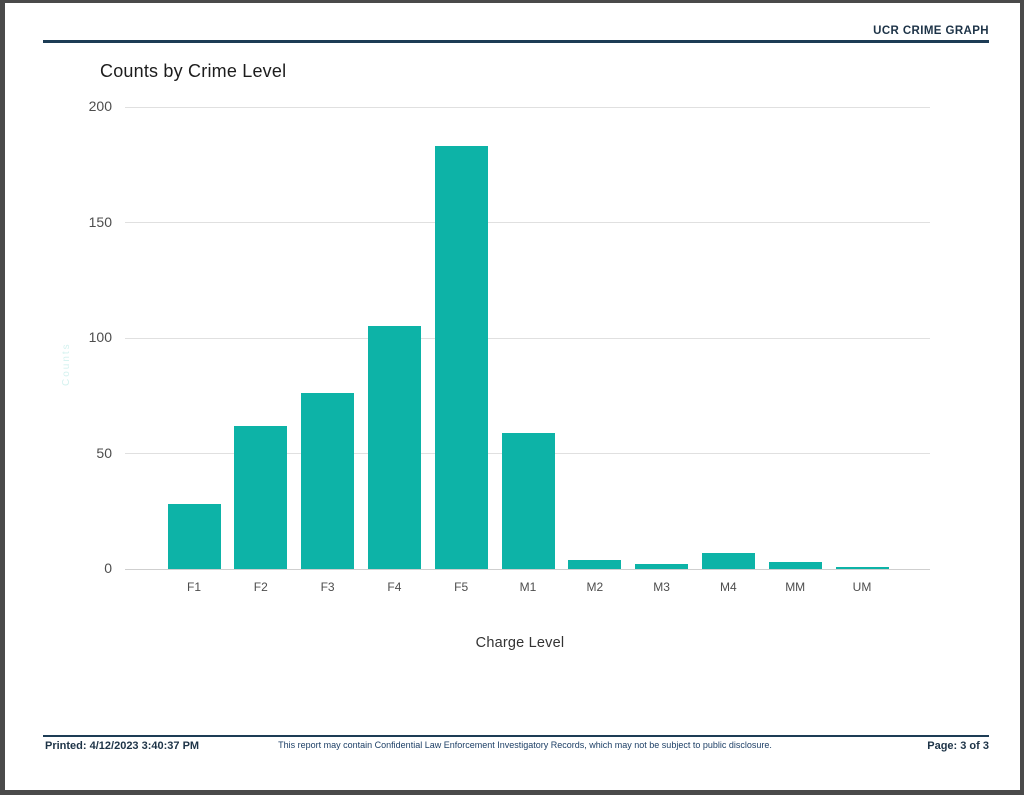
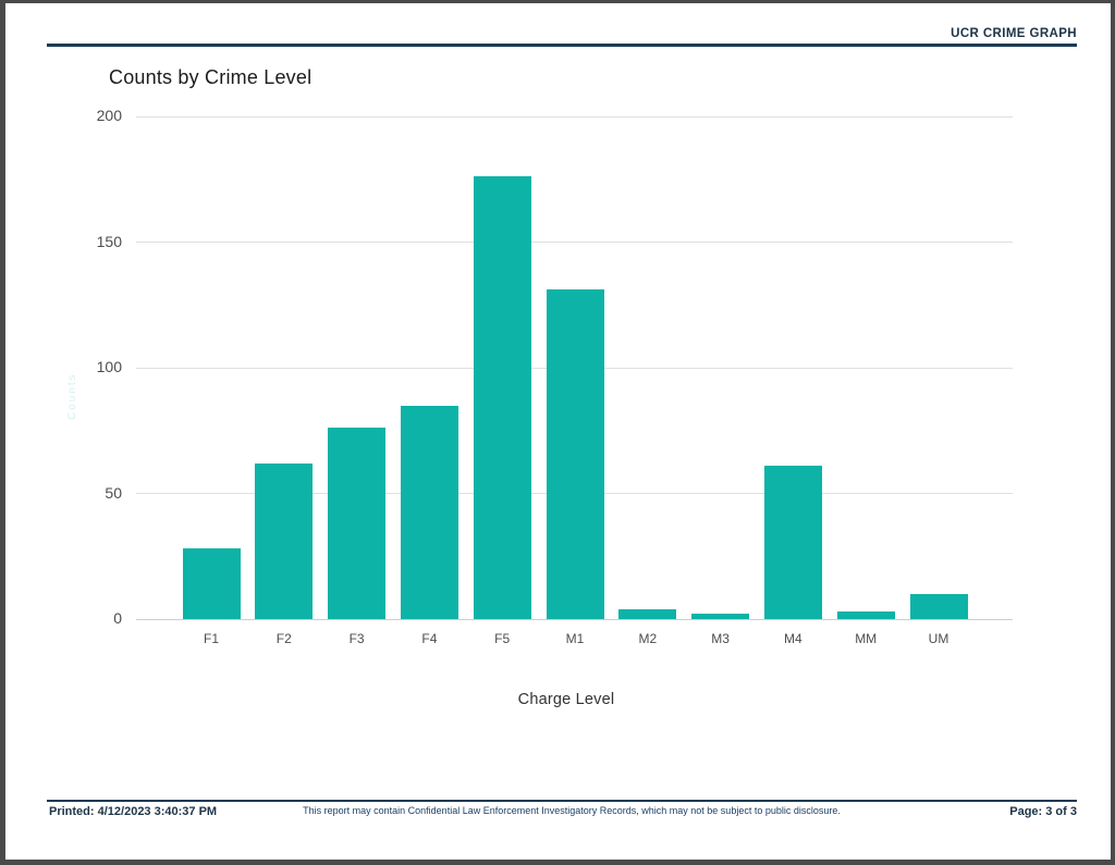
F4: 105 -> 85
F5: 183 -> 176
M1: 59 -> 131
M4: 7 -> 61
UM: 1 -> 10
